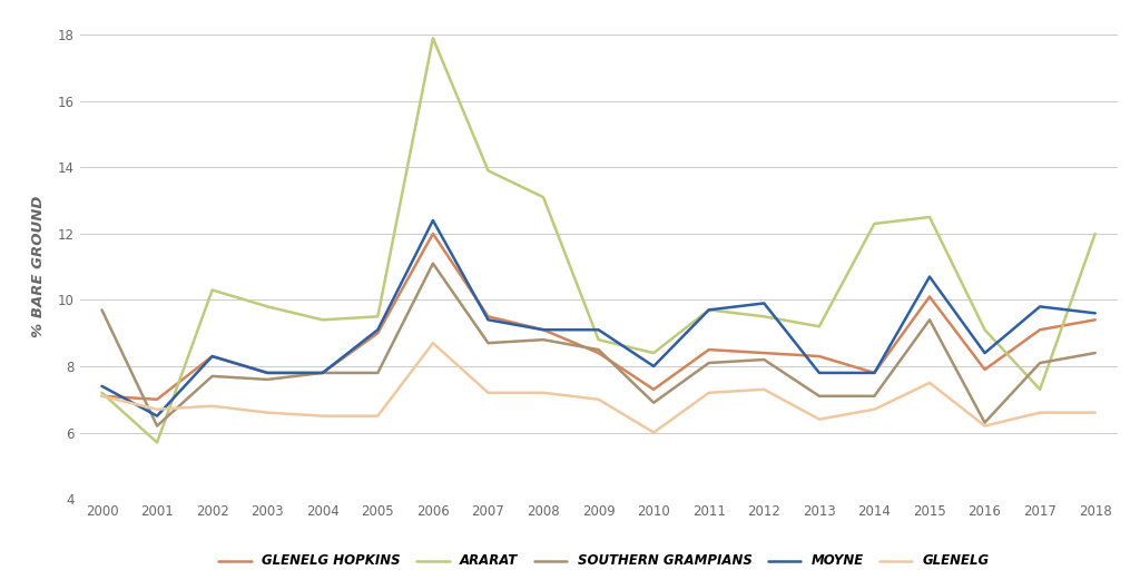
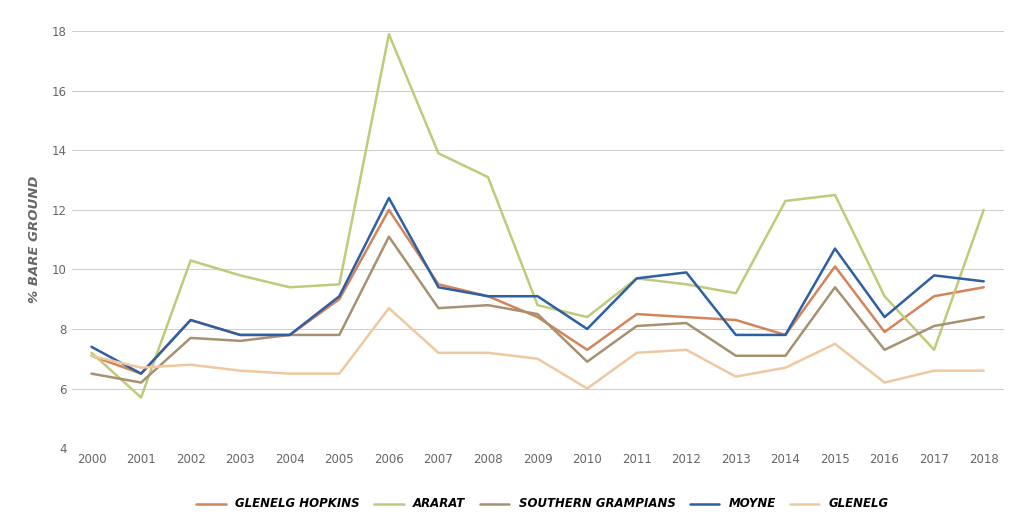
SOUTHERN GRAMPIANS/2000: 9.7 -> 6.5
GLENELG HOPKINS/2001: 7.0 -> 6.5
SOUTHERN GRAMPIANS/2016: 6.3 -> 7.3
